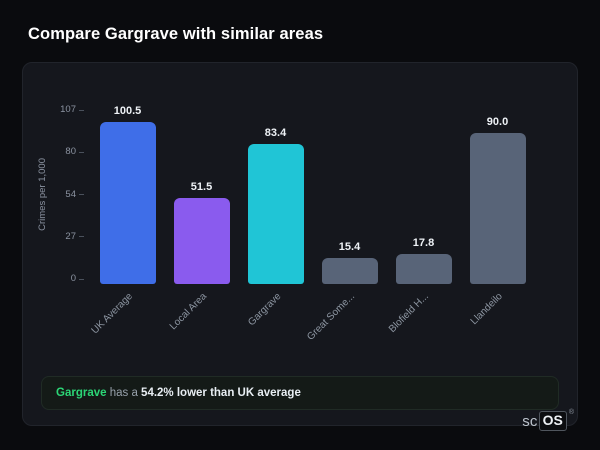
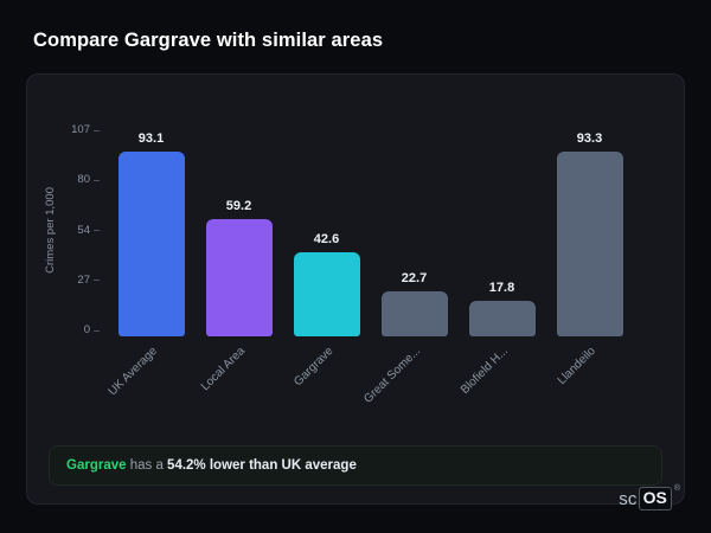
UK Average: 100.5 -> 93.1
Local Area: 51.5 -> 59.2
Gargrave: 83.4 -> 42.6
Great Some...: 15.4 -> 22.7
Llandeilo: 90.0 -> 93.3
